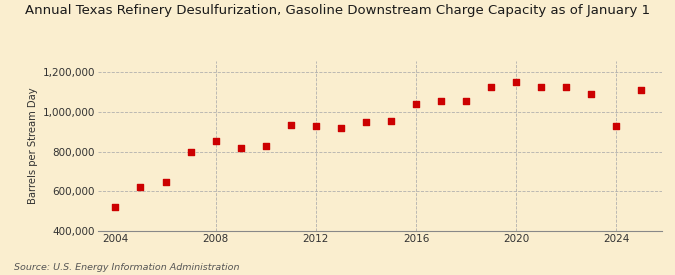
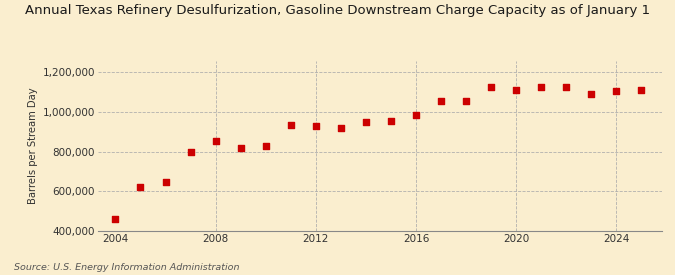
2004: 520,000 -> 460,000
2016: 1,040,000 -> 980,000
2020: 1,150,000 -> 1,110,000
2024: 930,000 -> 1,100,000
